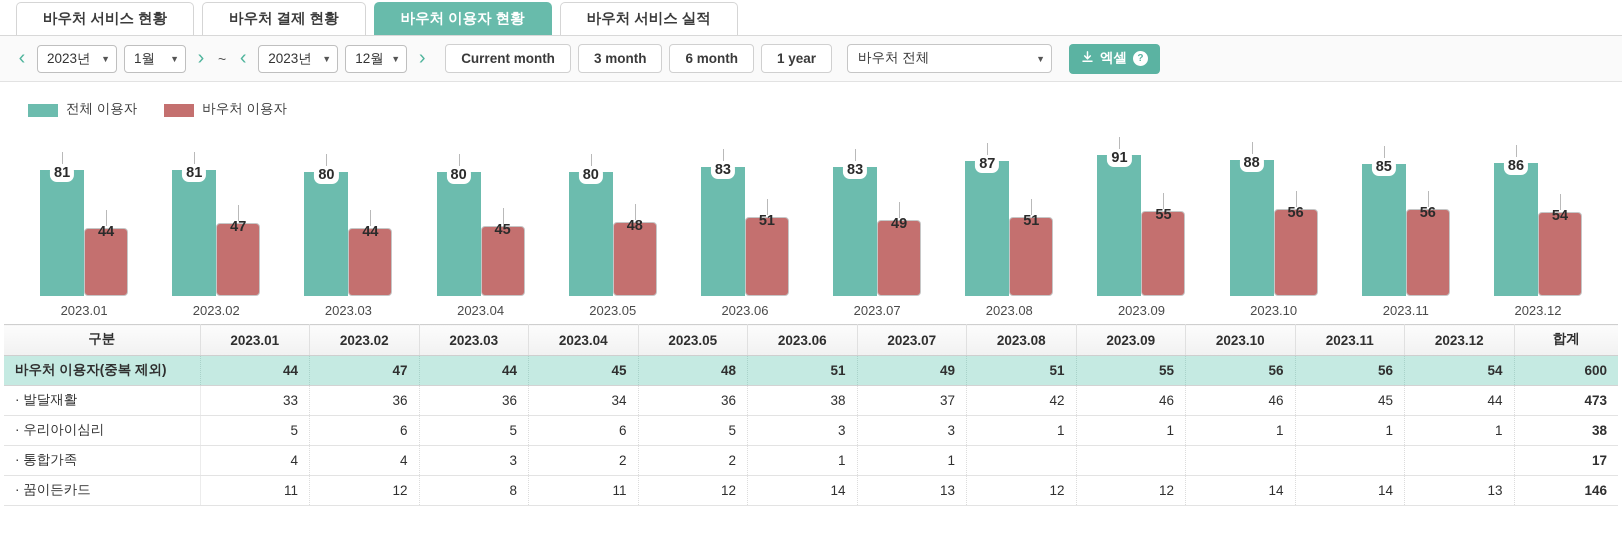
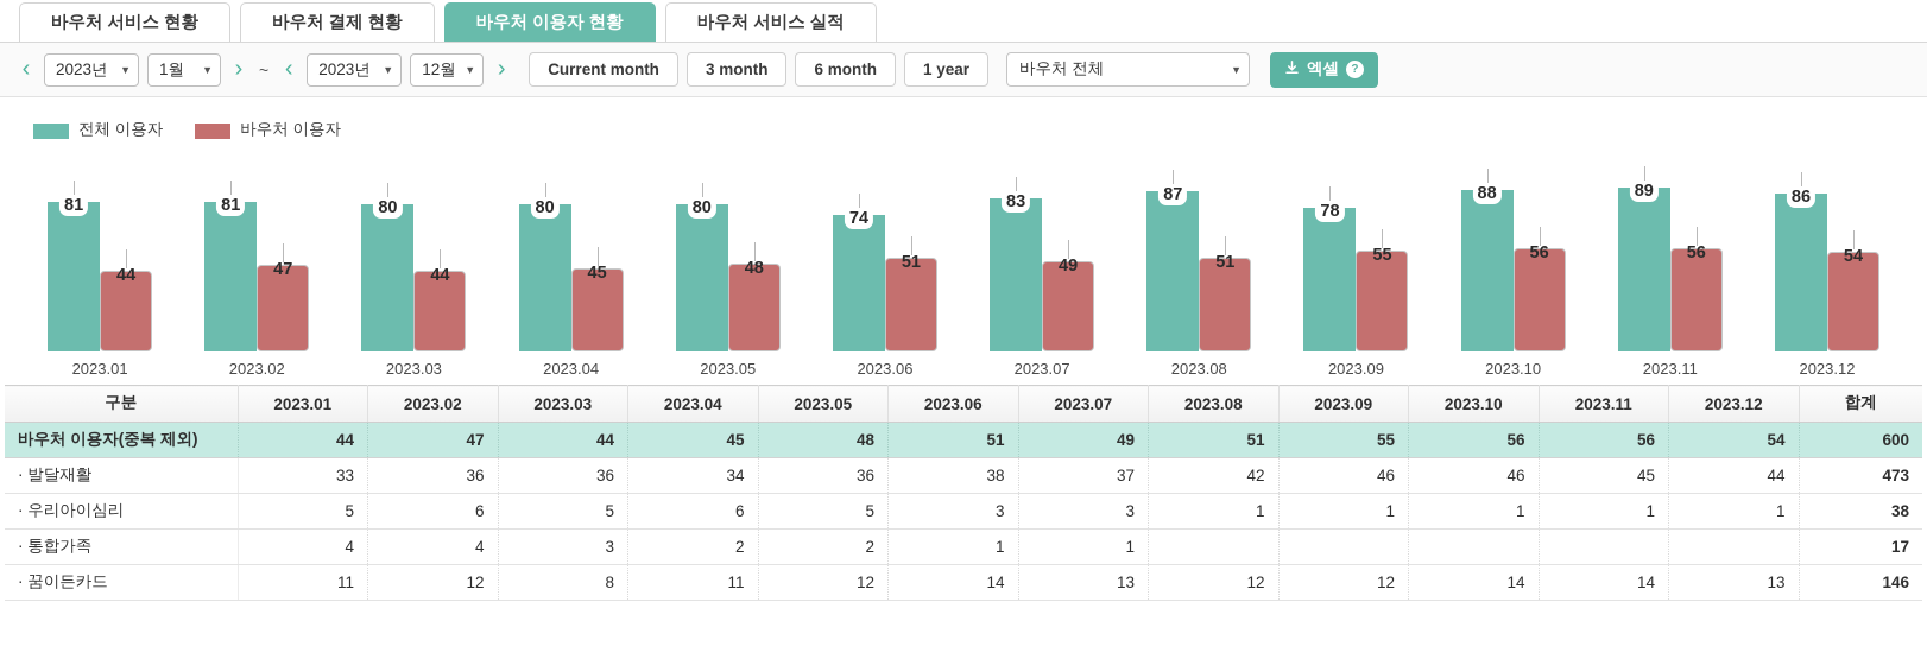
전체 이용자/2023.06: 83 -> 74
전체 이용자/2023.09: 91 -> 78
전체 이용자/2023.11: 85 -> 89
